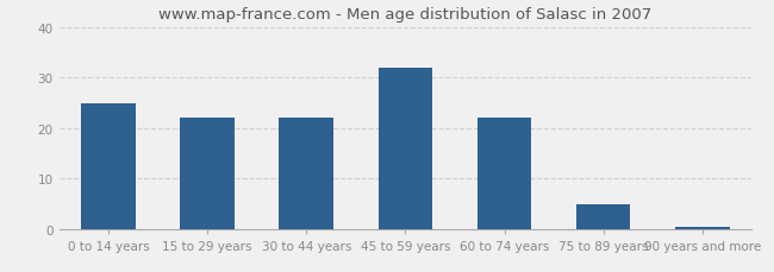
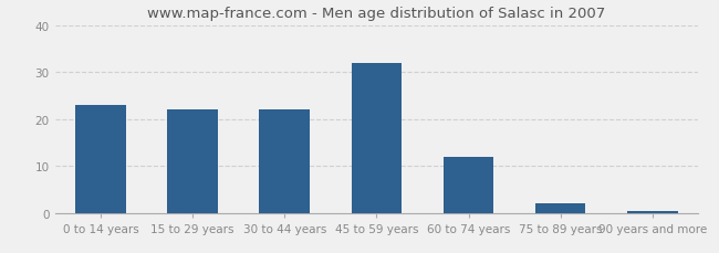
0 to 14 years: 25.0 -> 23.0
60 to 74 years: 22.0 -> 12.0
75 to 89 years: 5.0 -> 2.0
